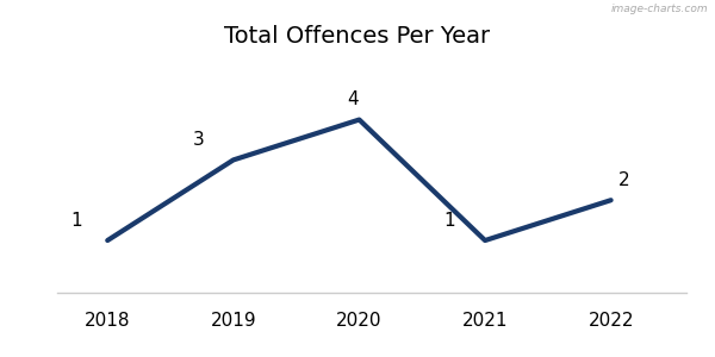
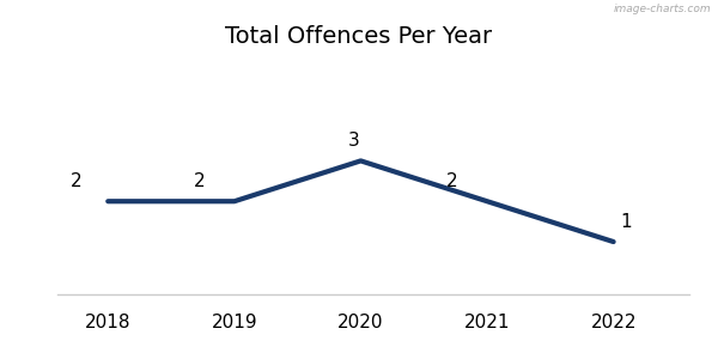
2018: 1 -> 2
2019: 3 -> 2
2020: 4 -> 3
2021: 1 -> 2
2022: 2 -> 1
